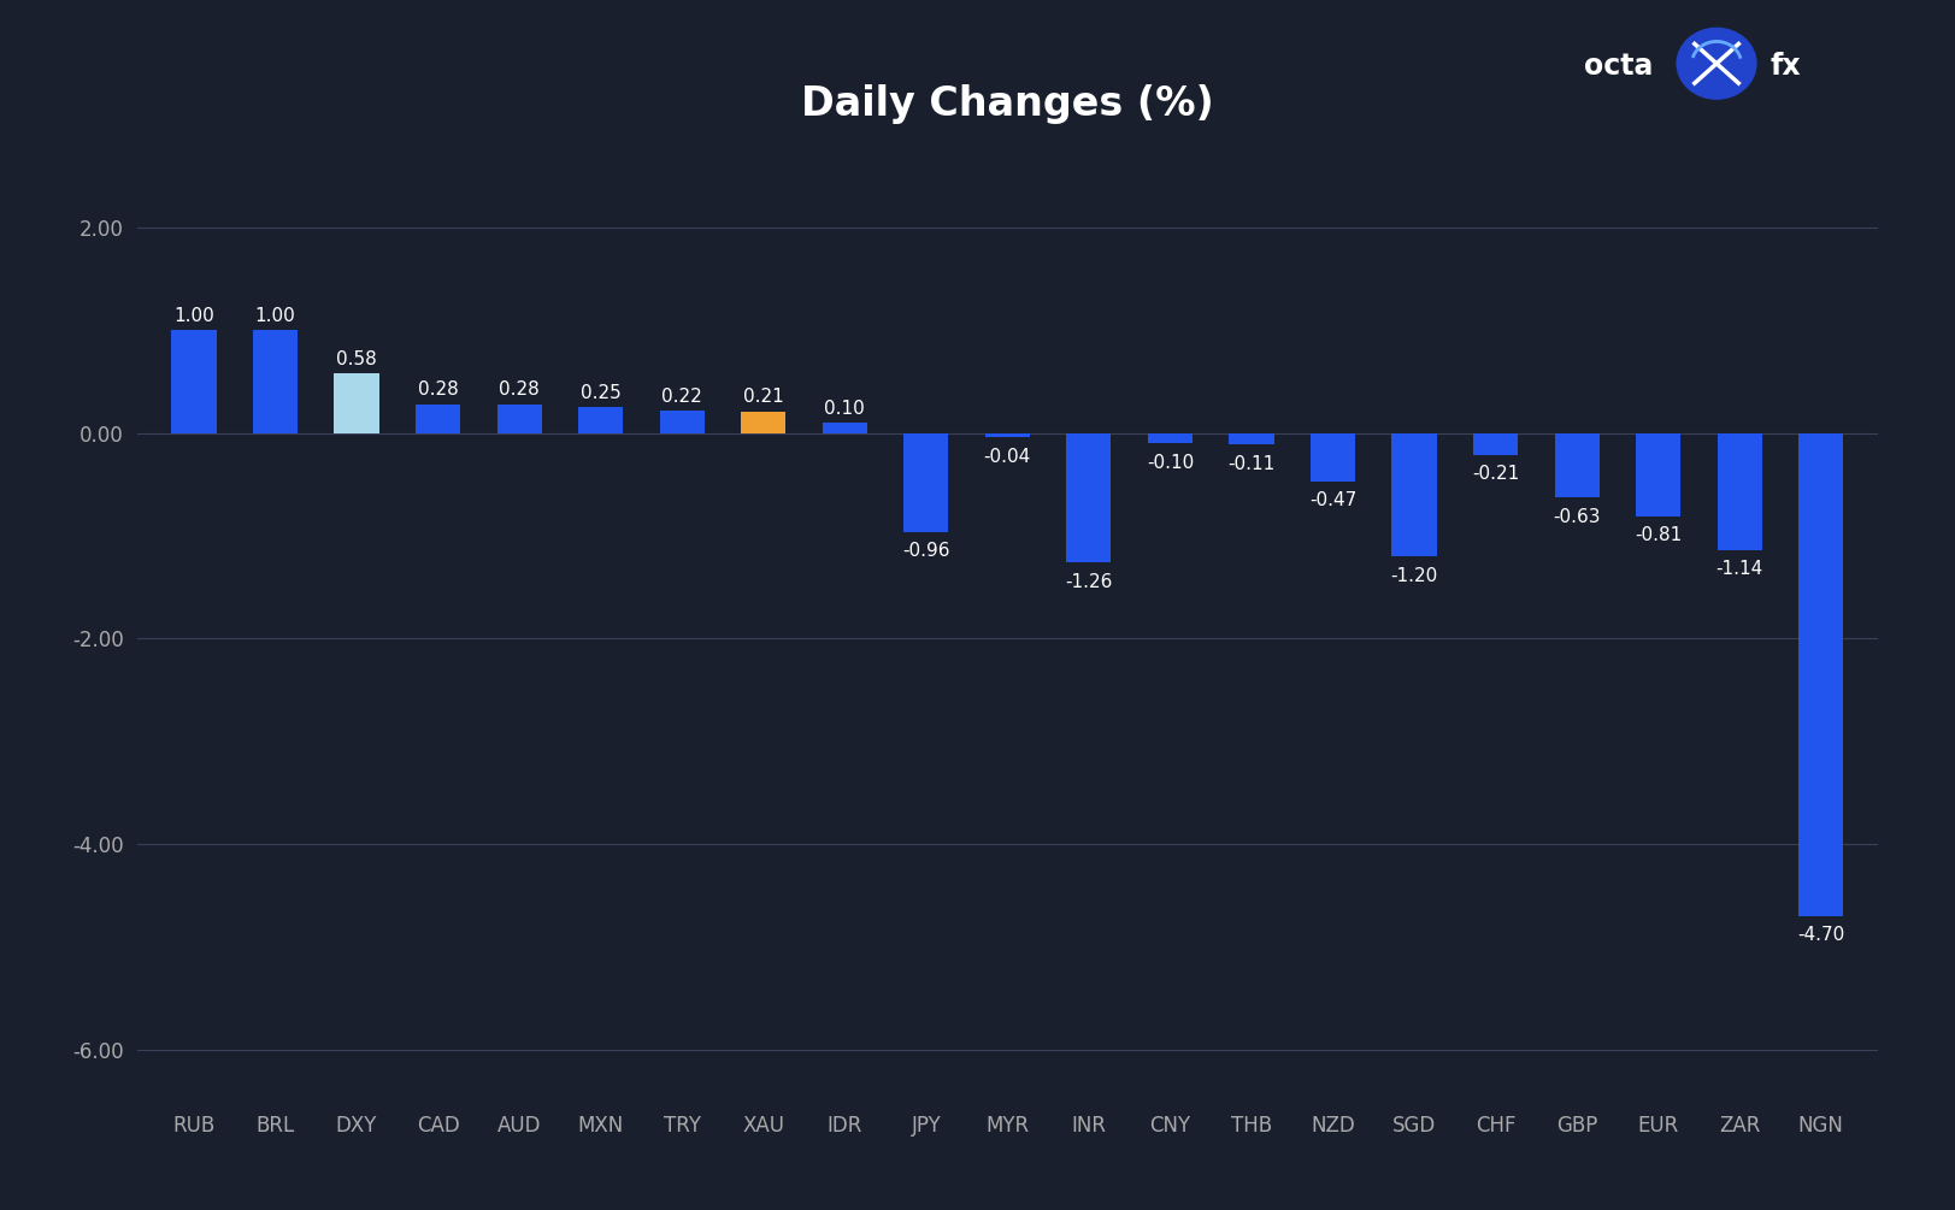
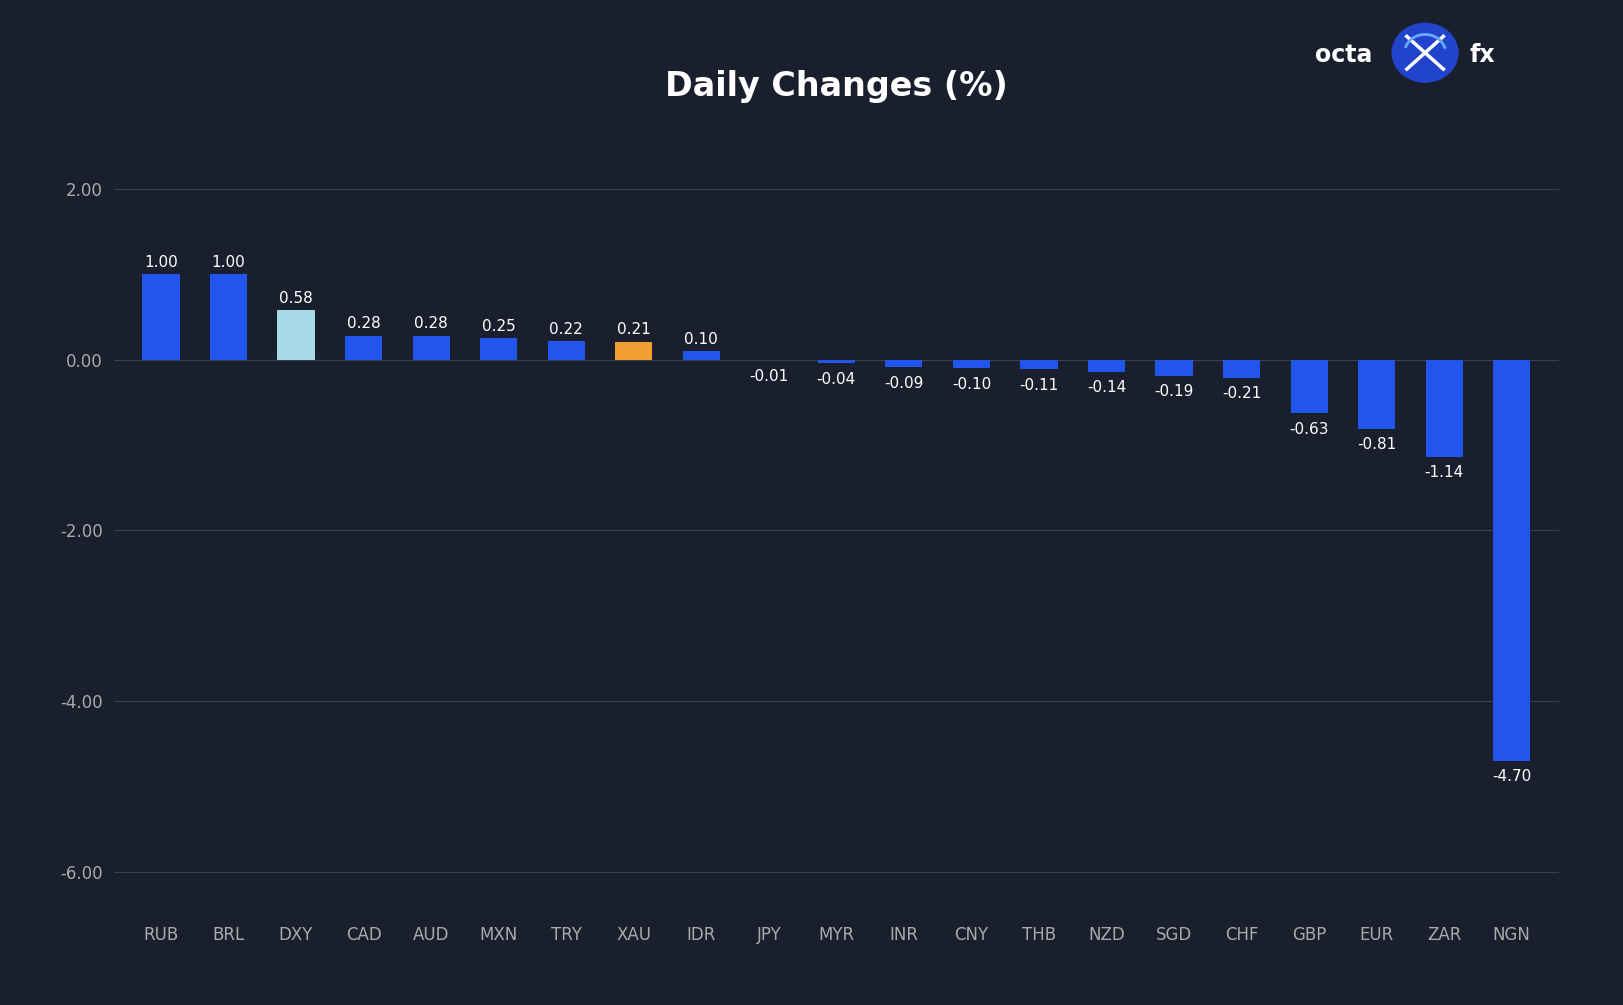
Daily Changes (%)/JPY: -0.96 -> -0.01
Daily Changes (%)/INR: -1.26 -> -0.09
Daily Changes (%)/NZD: -0.47 -> -0.14
Daily Changes (%)/SGD: -1.20 -> -0.19
